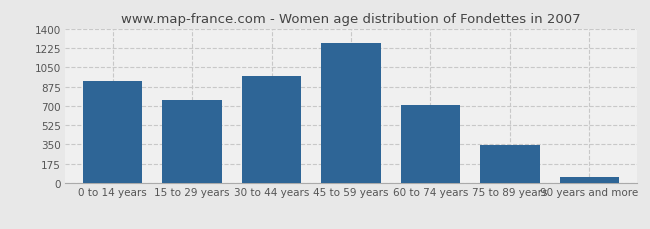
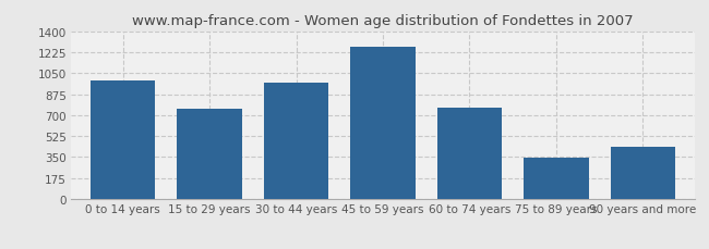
0 to 14 years: 930 -> 990
60 to 74 years: 710 -> 760
90 years and more: 50 -> 440
